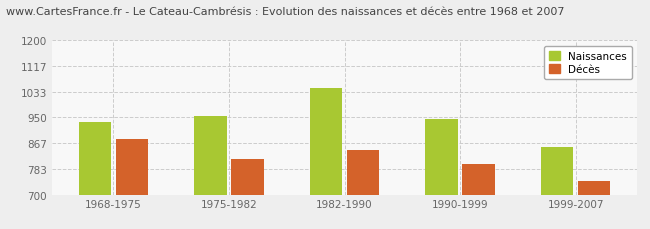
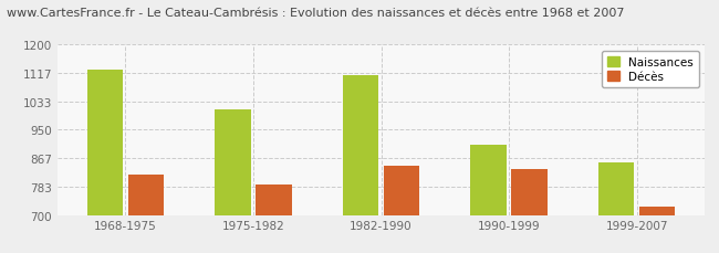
Naissances/1968-1975: 935 -> 1128
Décès/1968-1975: 880 -> 820
Naissances/1975-1982: 955 -> 1010
Décès/1975-1982: 815 -> 790
Naissances/1982-1990: 1045 -> 1109
Naissances/1990-1999: 945 -> 905
Décès/1990-1999: 800 -> 836
Décès/1999-2007: 745 -> 725
